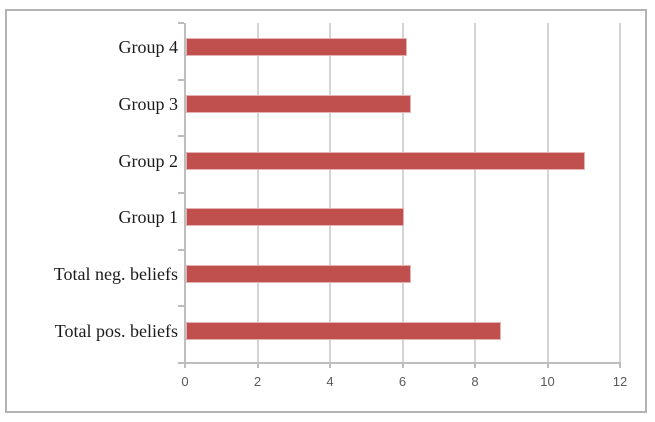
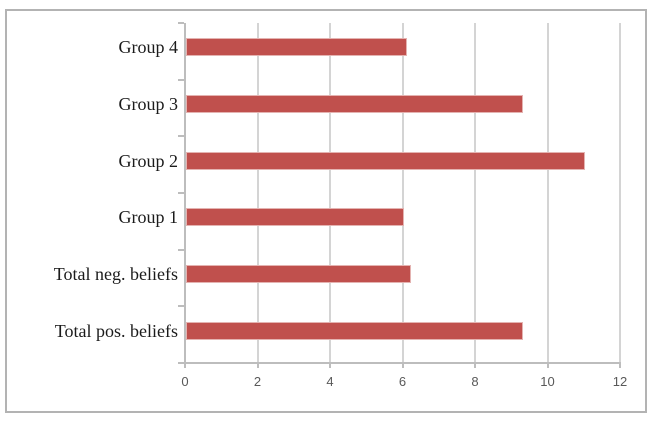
Group 3: 6.2 -> 9.3
Total pos. beliefs: 8.7 -> 9.3
